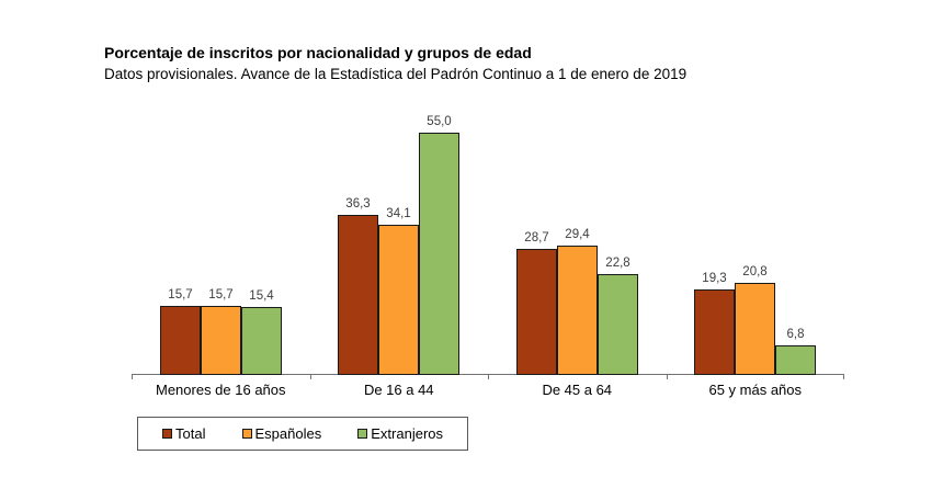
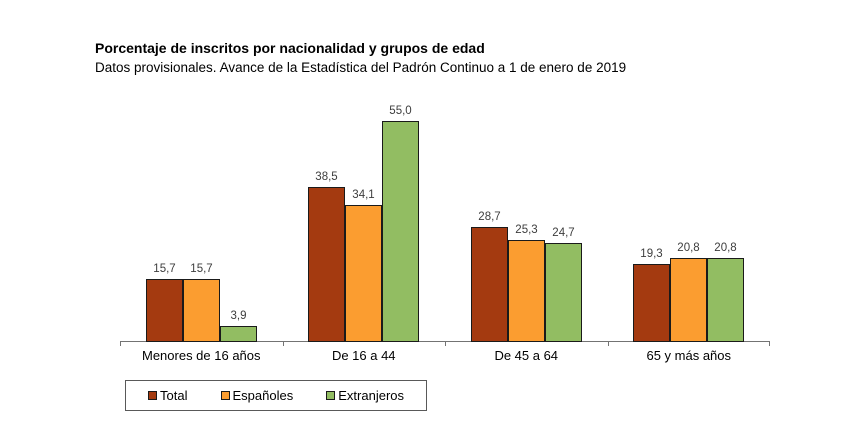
Extranjeros/Menores de 16 años: 15,4 -> 3,9
Total/De 16 a 44: 36,3 -> 38,5
Españoles/De 45 a 64: 29,4 -> 25,3
Extranjeros/De 45 a 64: 22,8 -> 24,7
Extranjeros/65 y más años: 6,8 -> 20,8
